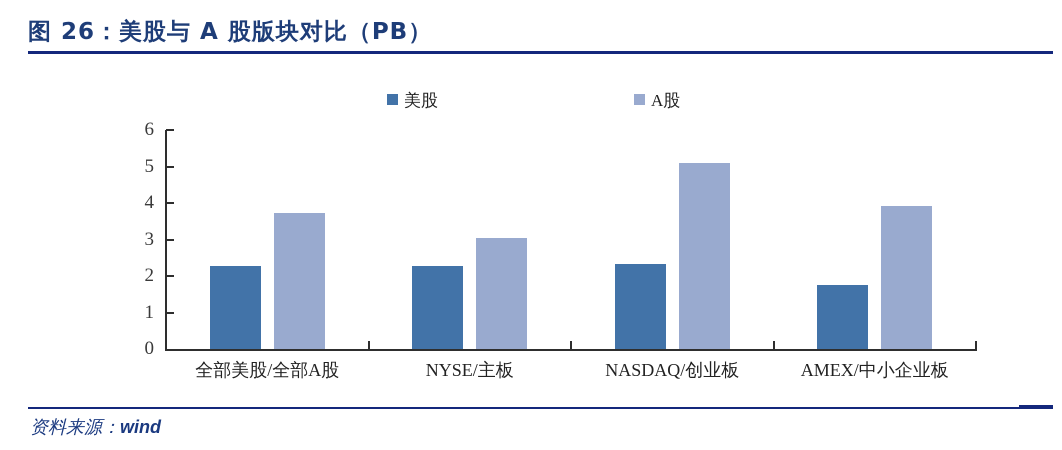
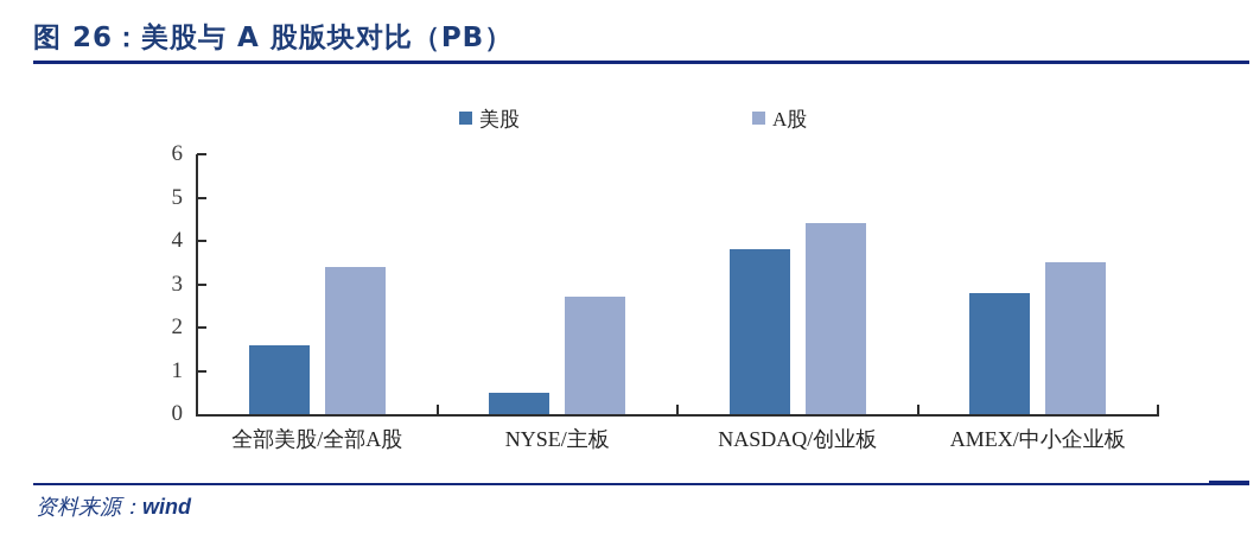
美股/全部美股/全部A股: 2.3 -> 1.6
A股/全部美股/全部A股: 3.7 -> 3.4
美股/NYSE/主板: 2.3 -> 0.5
A股/NYSE/主板: 3.0 -> 2.7
美股/NASDAQ/创业板: 2.3 -> 3.8
A股/NASDAQ/创业板: 5.1 -> 4.4
美股/AMEX/中小企业板: 1.8 -> 2.8
A股/AMEX/中小企业板: 3.9 -> 3.5
